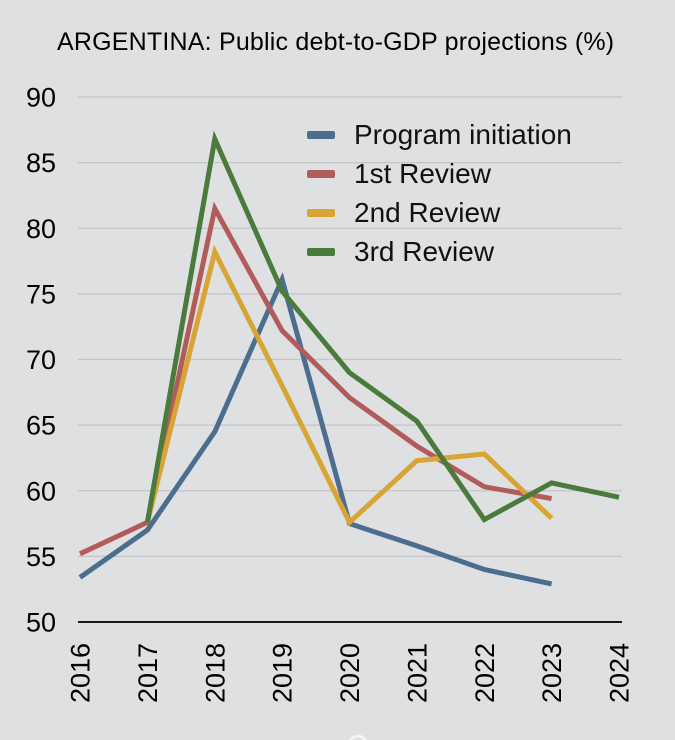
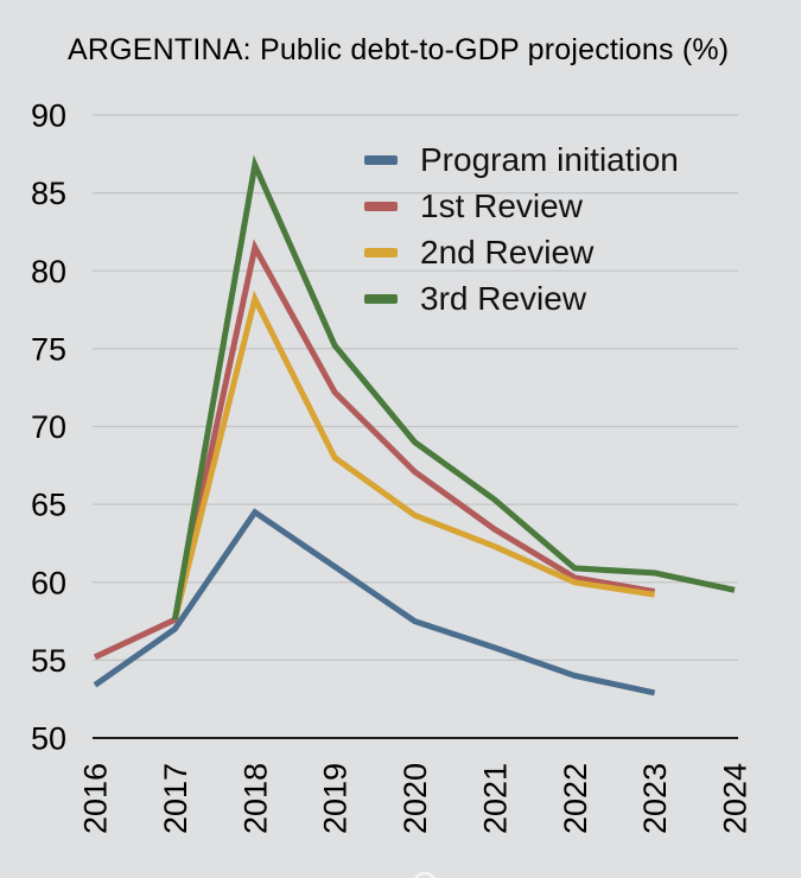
Program initiation/2019: 76.1 -> 61.0
2nd Review/2020: 57.6 -> 64.3
2nd Review/2022: 62.8 -> 60.0
3rd Review/2022: 57.8 -> 60.9
2nd Review/2023: 57.9 -> 59.2
